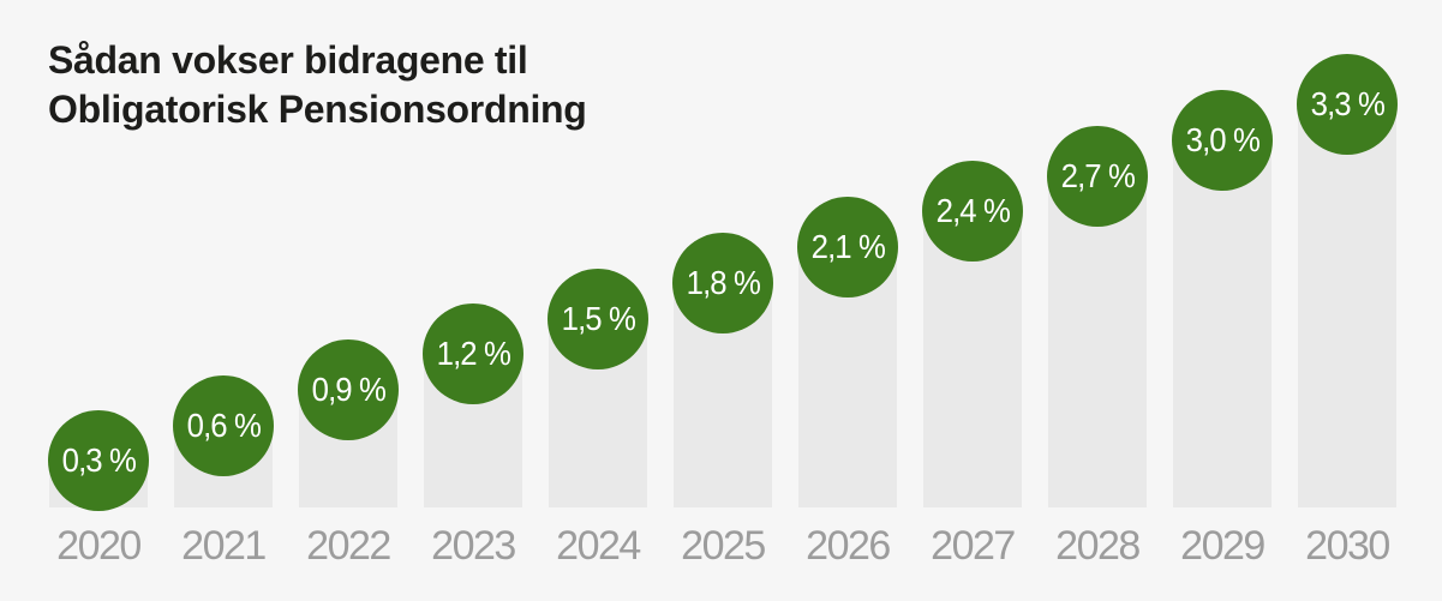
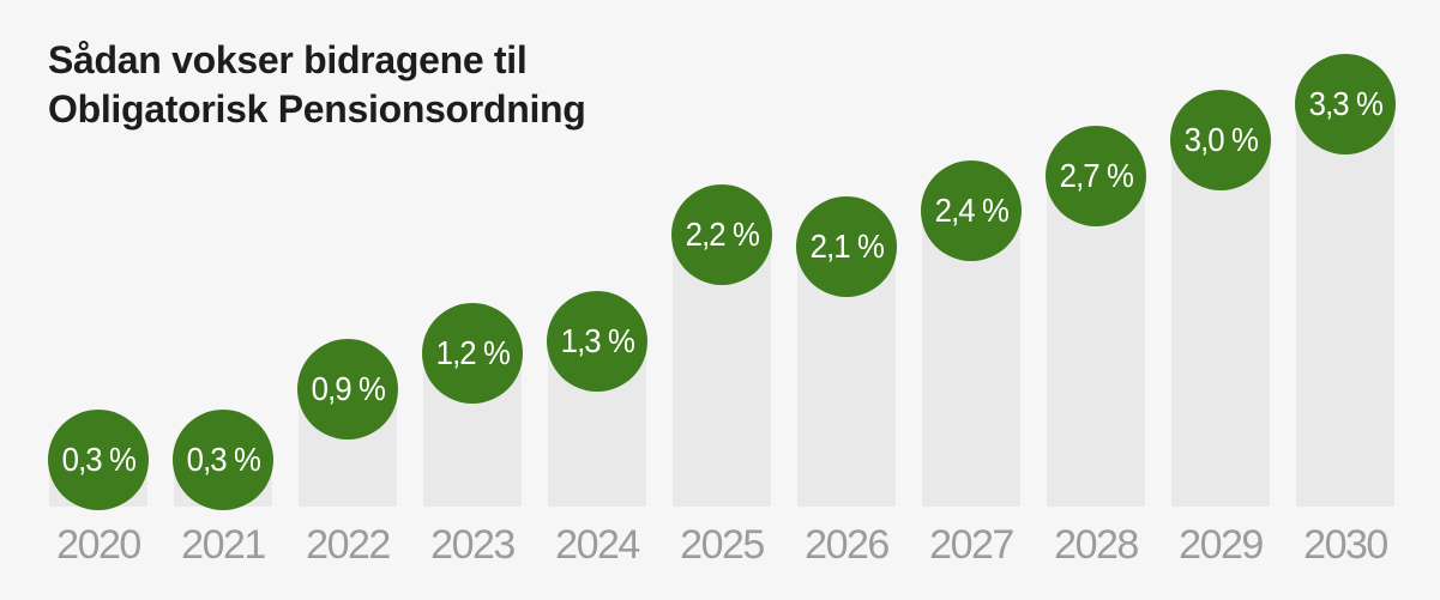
2021: 0,6 -> 0,3
2024: 1,5 -> 1,3
2025: 1,8 -> 2,2
